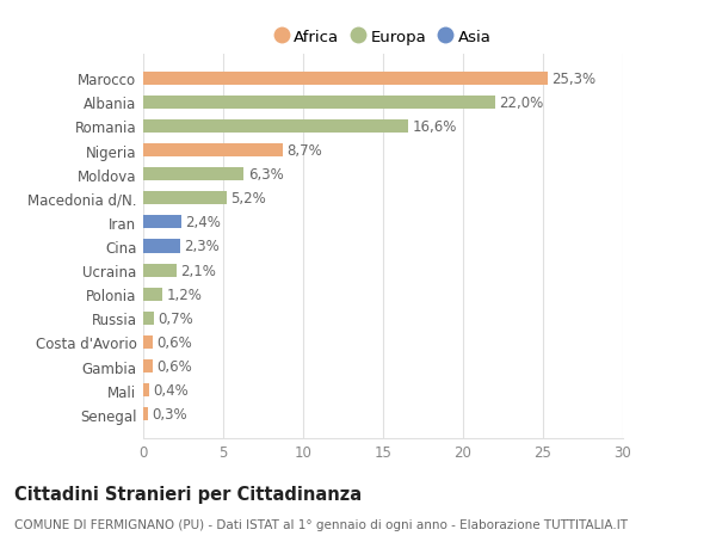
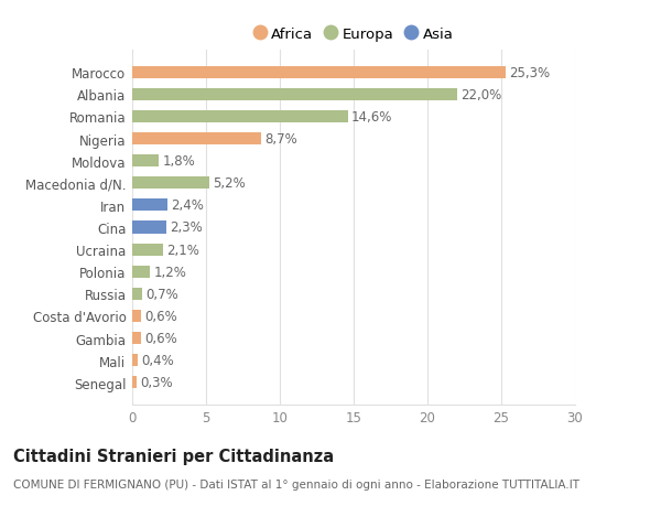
Romania: 16,6% -> 14,6%
Moldova: 6,3% -> 1,8%
